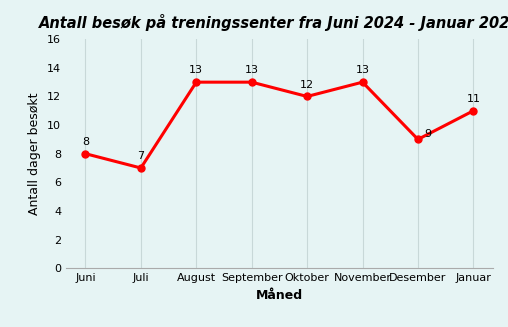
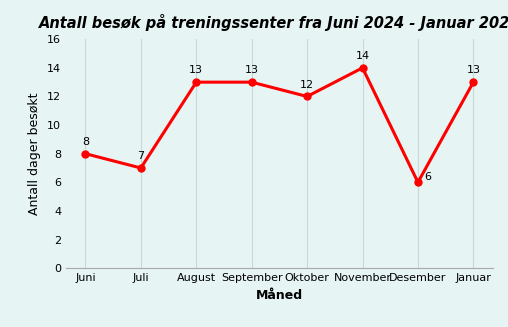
November: 13 -> 14
Desember: 9 -> 6
Januar: 11 -> 13
